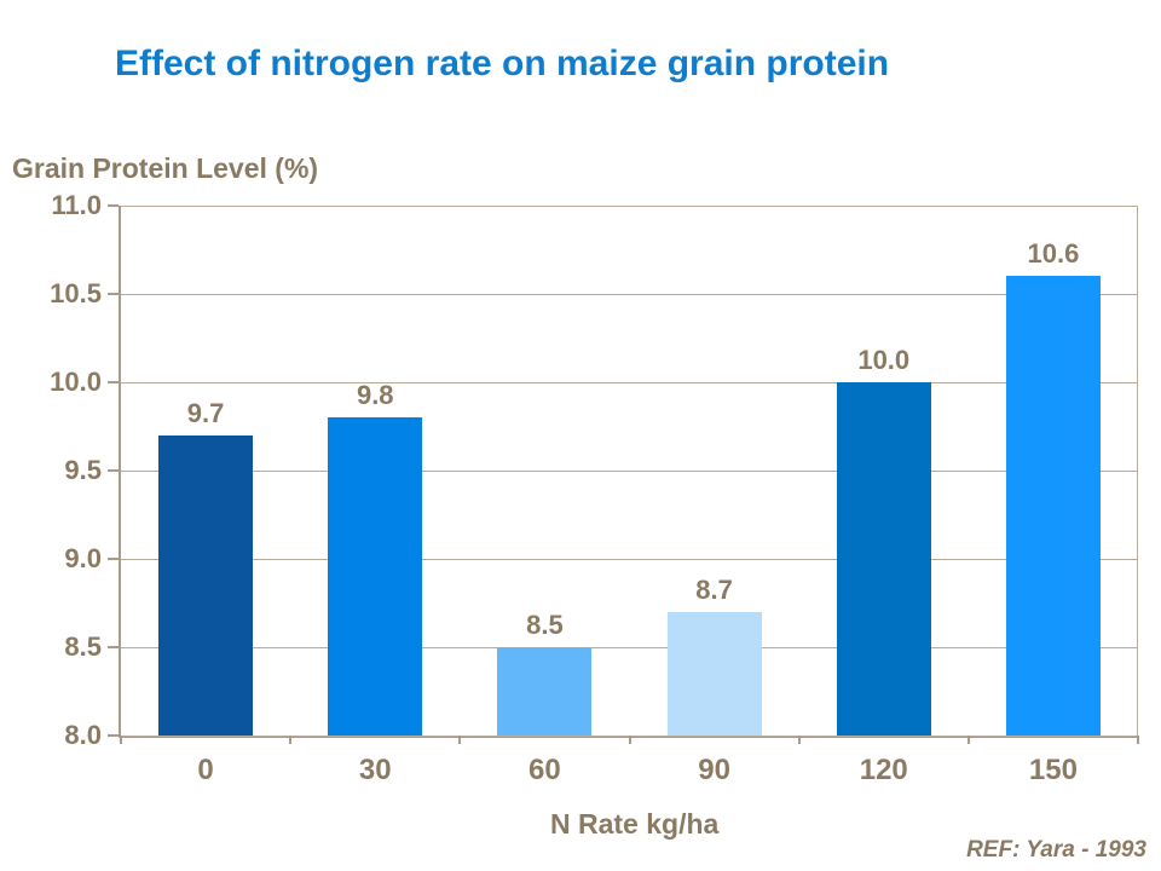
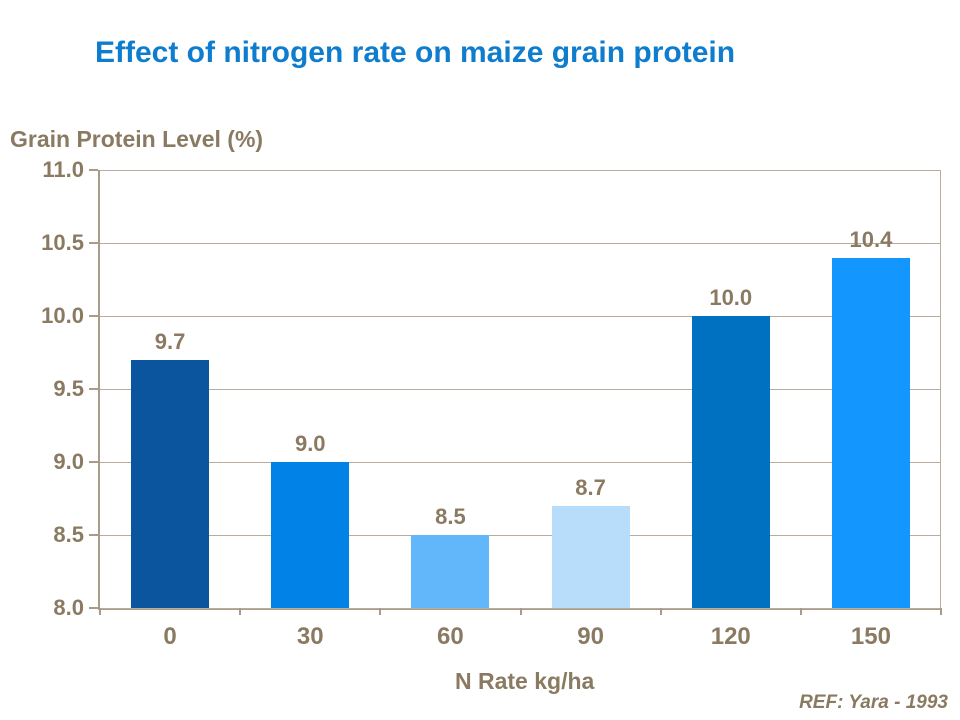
30: 9.8 -> 9.0
150: 10.6 -> 10.4
